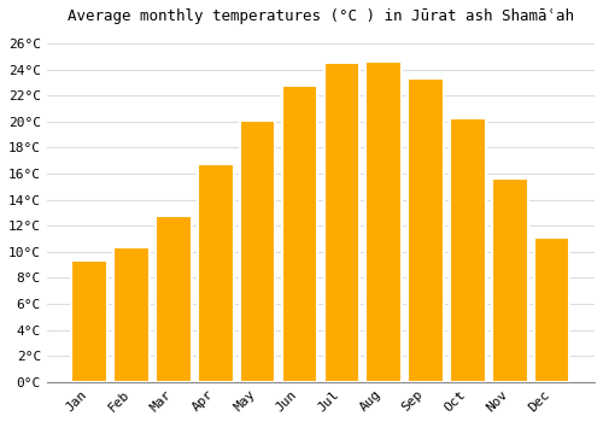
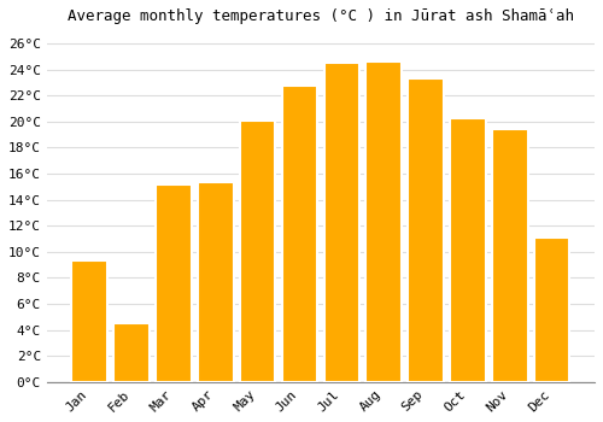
Feb: 10.4°C -> 4.5°C
Mar: 12.8°C -> 15.2°C
Apr: 16.7°C -> 15.4°C
Nov: 15.6°C -> 19.4°C
